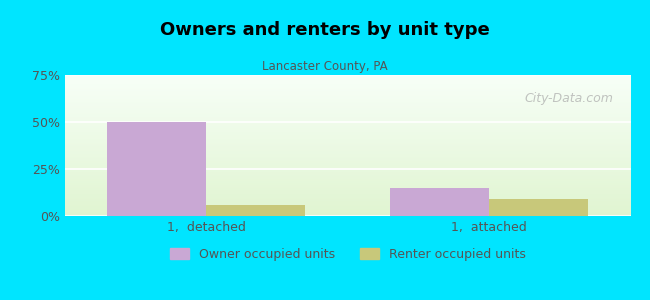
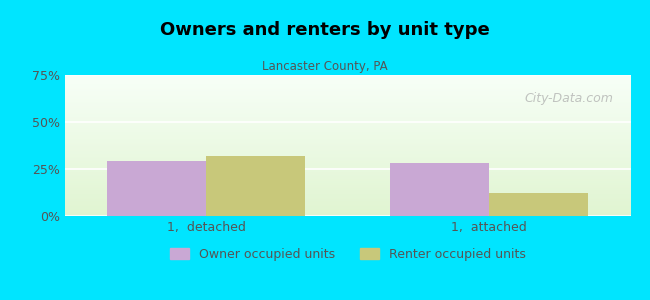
Owner occupied units/1, detached: 50% -> 29%
Renter occupied units/1, detached: 6% -> 32%
Owner occupied units/1, attached: 15% -> 28%
Renter occupied units/1, attached: 9% -> 12%
